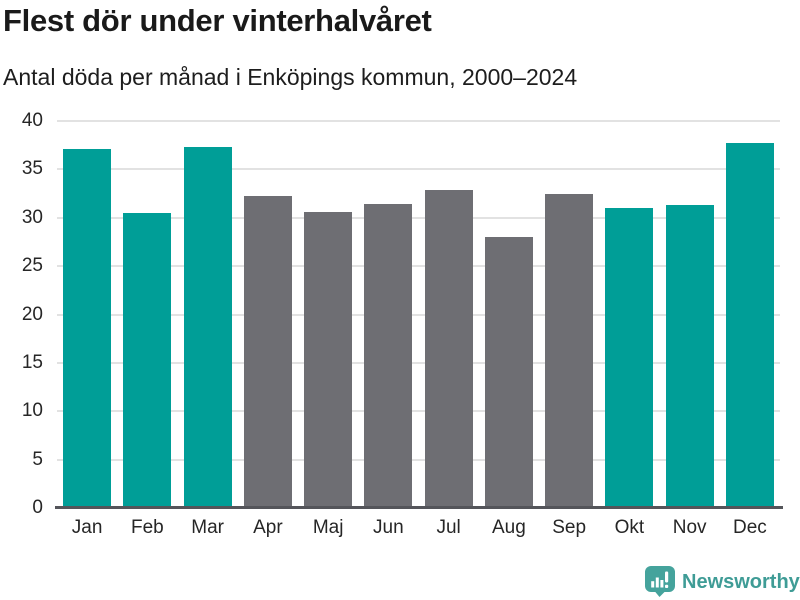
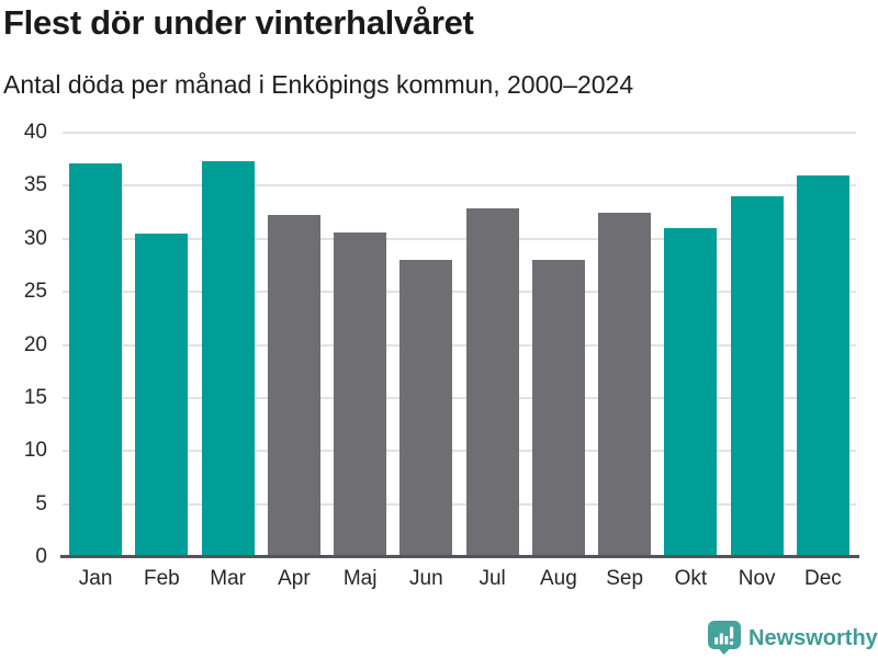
Jun: 31 -> 28
Nov: 31 -> 34
Dec: 38 -> 36
